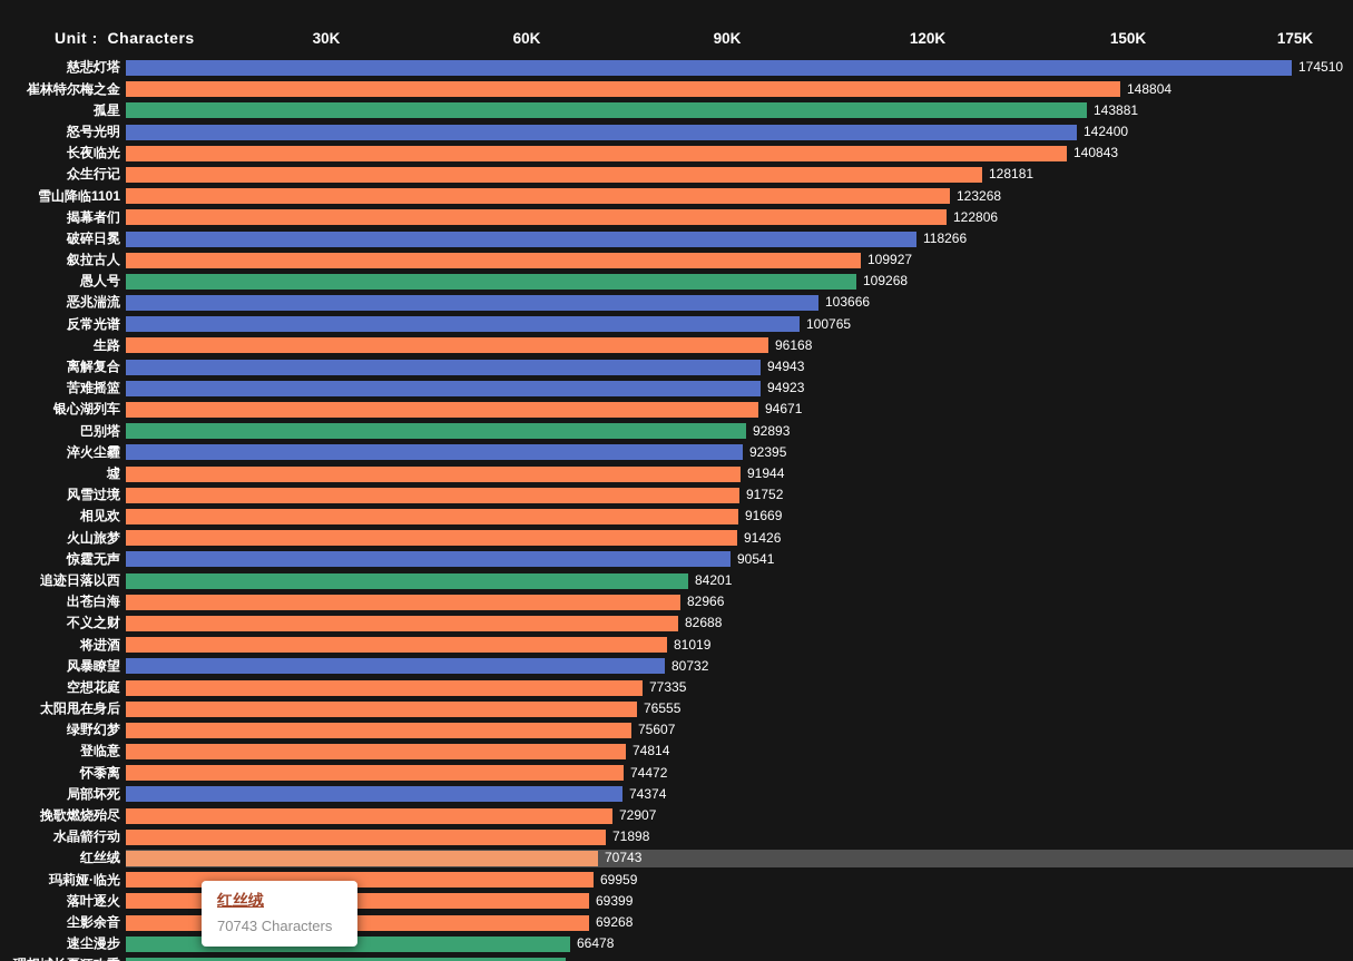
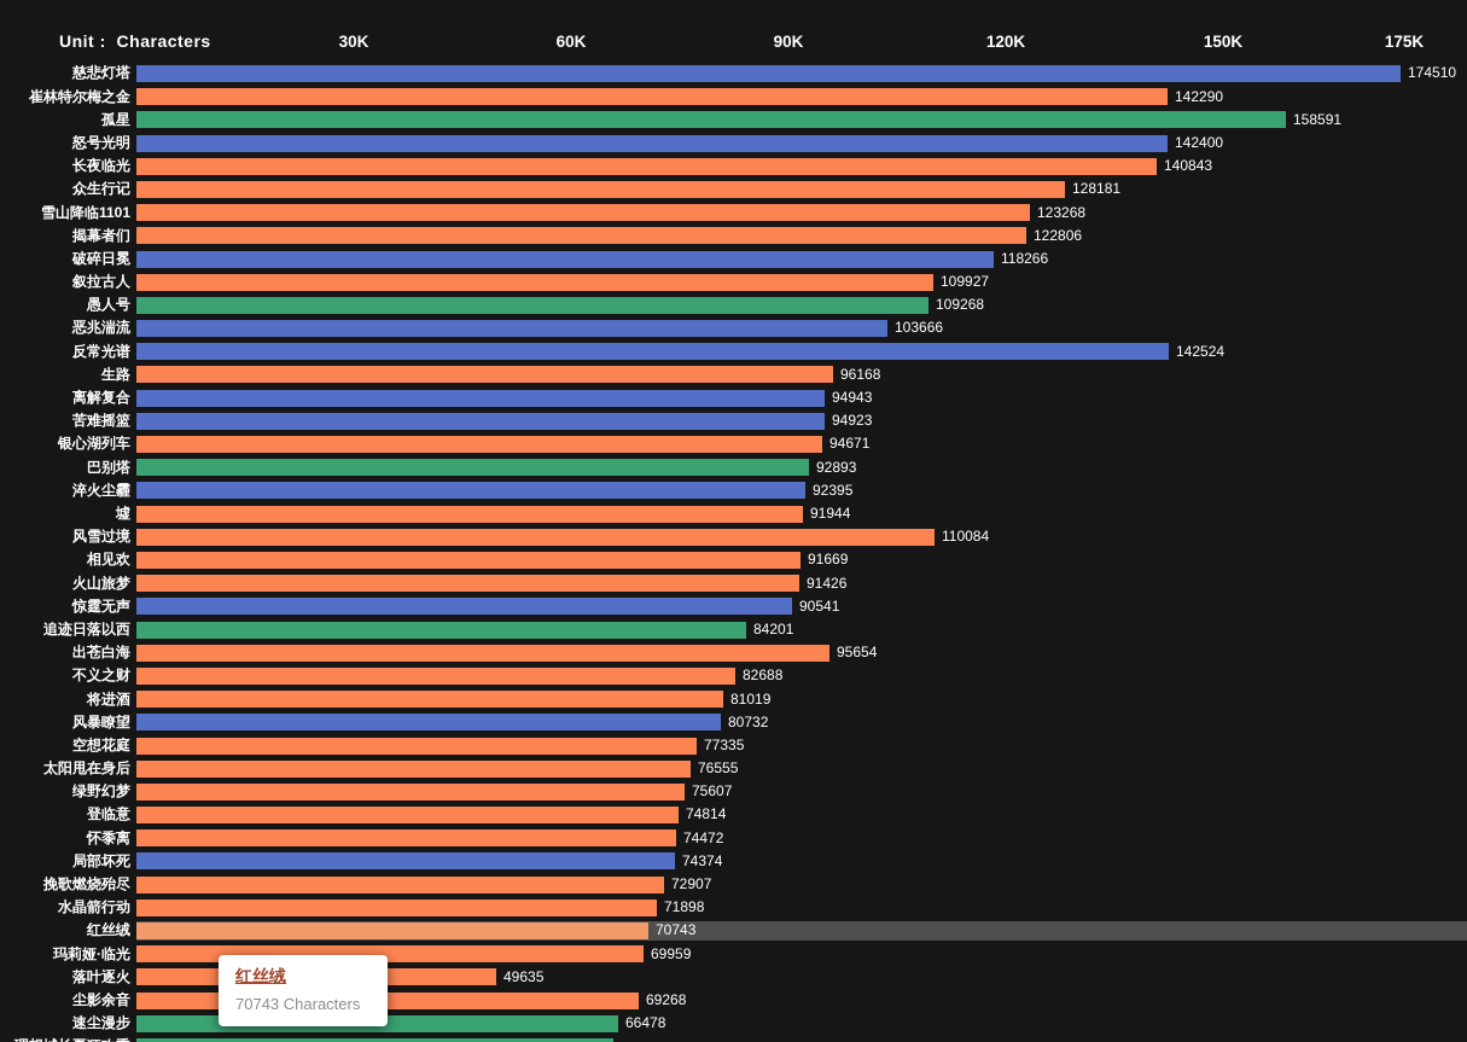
崔林特尔梅之金: 148804 -> 142290
孤星: 143881 -> 158591
反常光谱: 100765 -> 142524
风雪过境: 91752 -> 110084
出苍白海: 82966 -> 95654
落叶逐火: 69399 -> 49635
